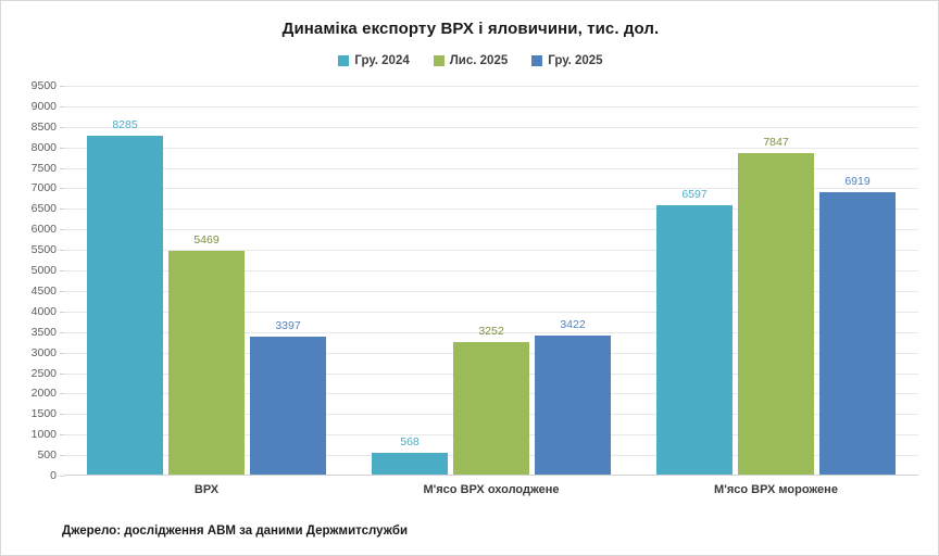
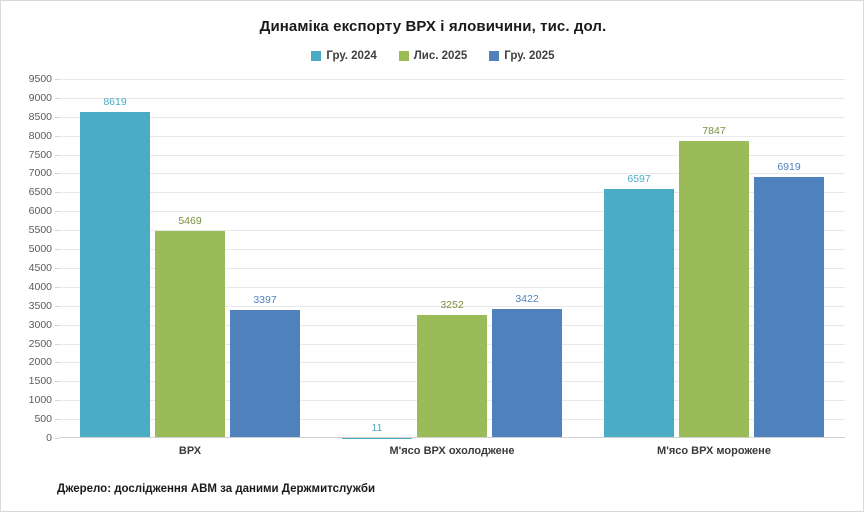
Гру. 2024/ВРХ: 8285 -> 8619
Гру. 2024/М'ясо ВРХ охолоджене: 568 -> 11
